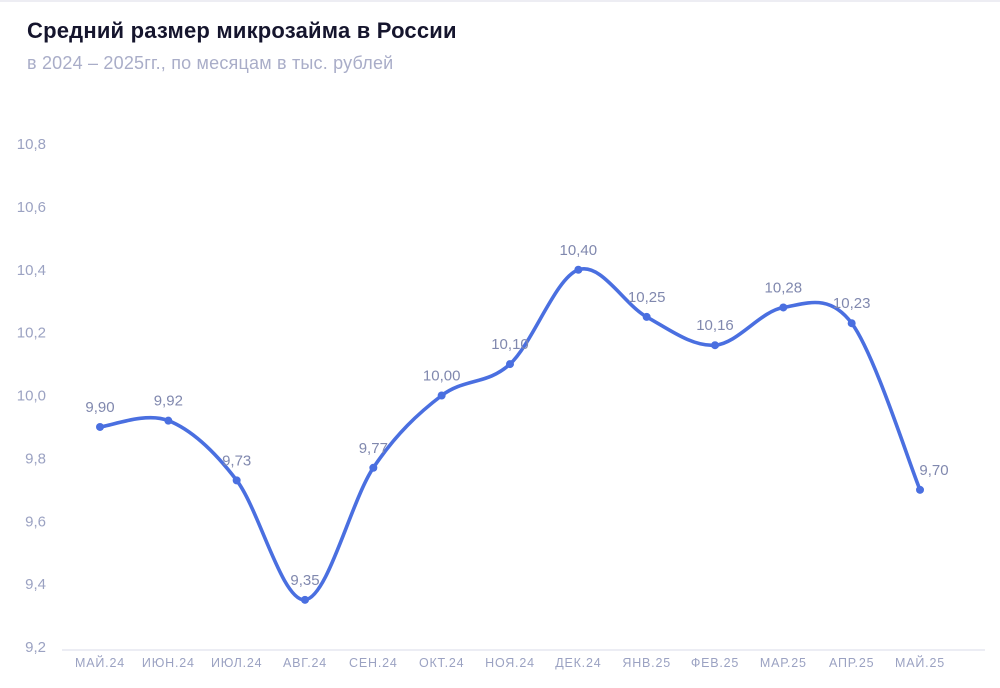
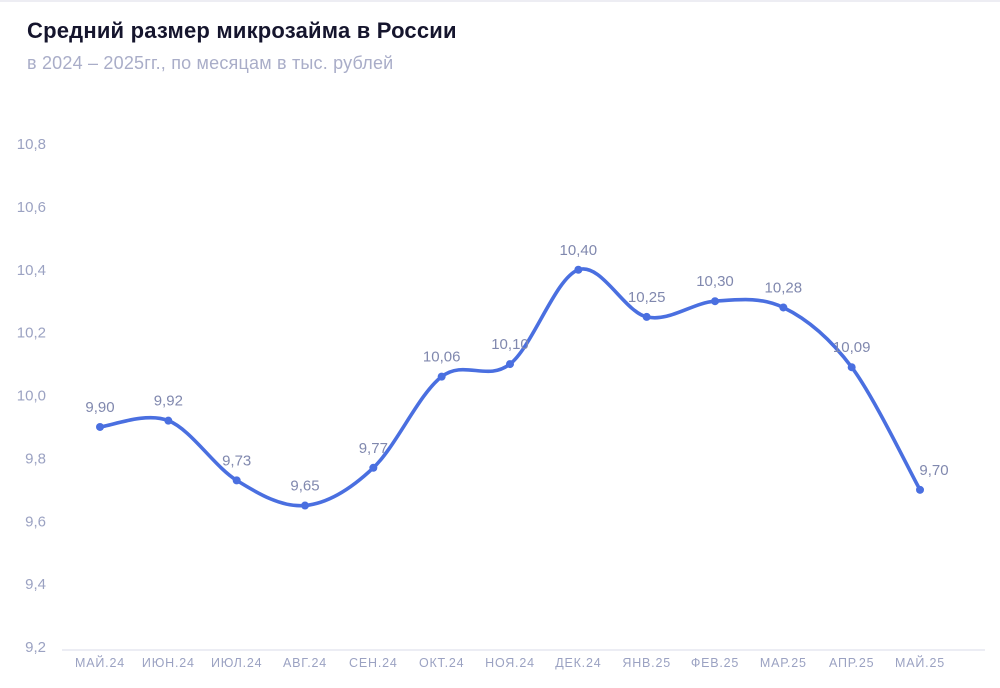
АВГ.24: 9,35 -> 9,65
ОКТ.24: 10,00 -> 10,06
ФЕВ.25: 10,16 -> 10,30
АПР.25: 10,23 -> 10,09
